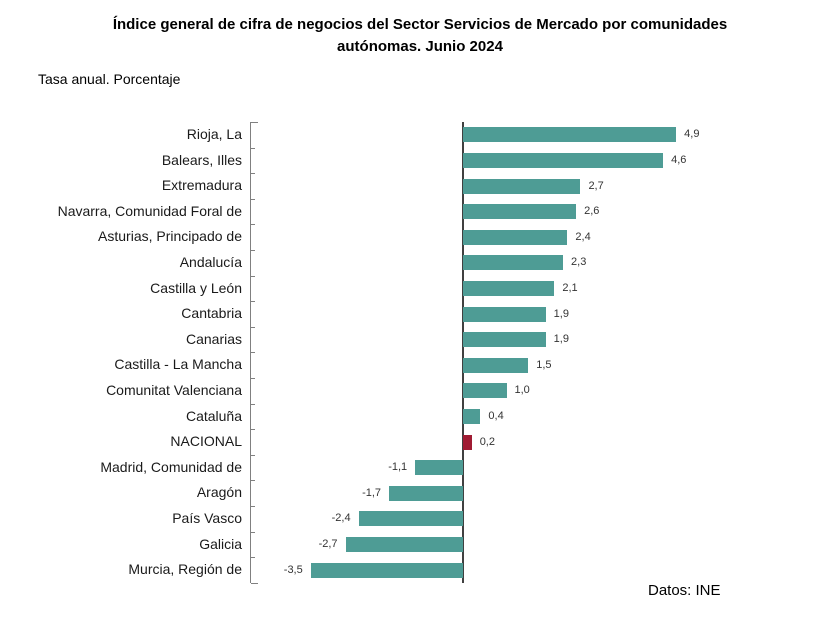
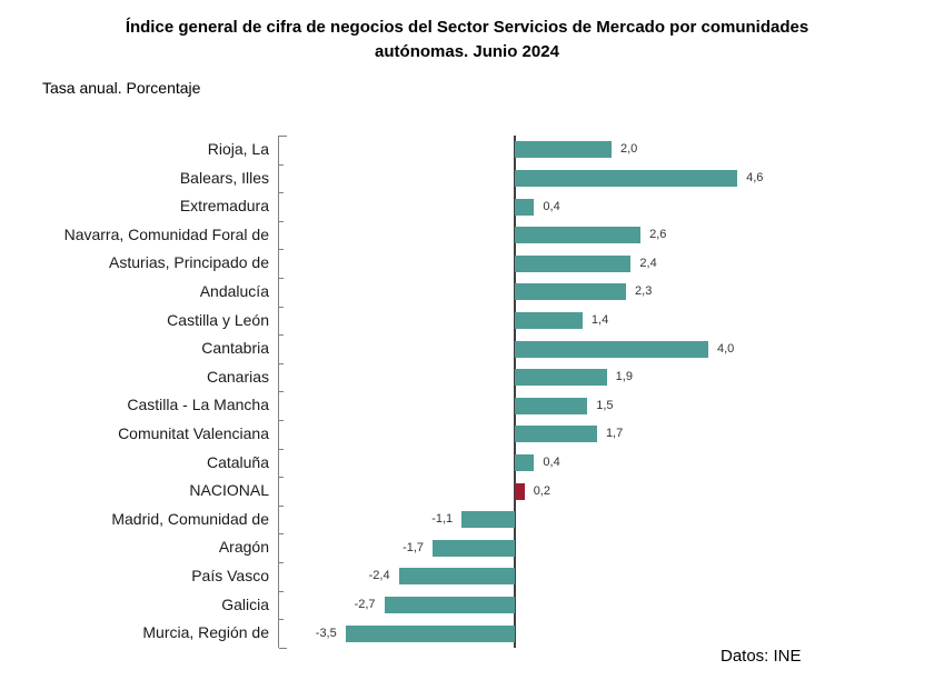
Rioja, La: 4,9 -> 2,0
Extremadura: 2,7 -> 0,4
Castilla y León: 2,1 -> 1,4
Cantabria: 1,9 -> 4,0
Comunitat Valenciana: 1,0 -> 1,7
